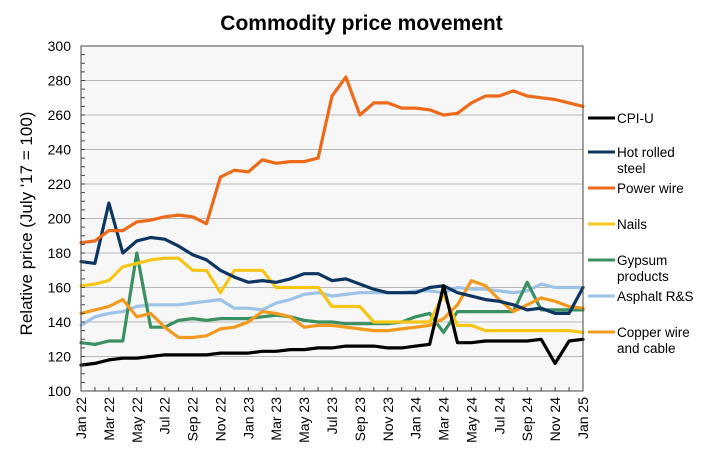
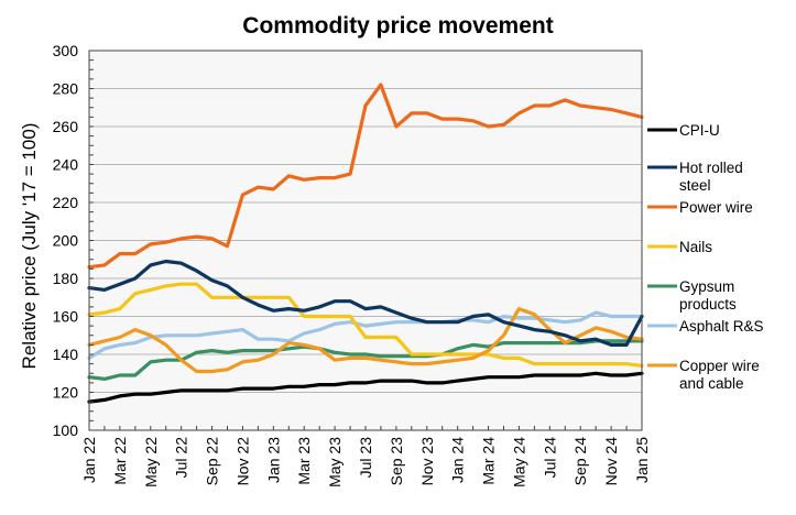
Hot rolled steel/Mar 22: 209 -> 177
Gypsum products/May 22: 180 -> 136
Copper wire and cable/May 22: 143 -> 150
Nails/Nov 22: 157 -> 170
Gypsum products/Mar 24: 134 -> 144
Nails/Mar 24: 156 -> 140
CPI-U/Mar 24: 161 -> 128
Gypsum products/Sep 24: 163 -> 146
CPI-U/Nov 24: 116 -> 129
